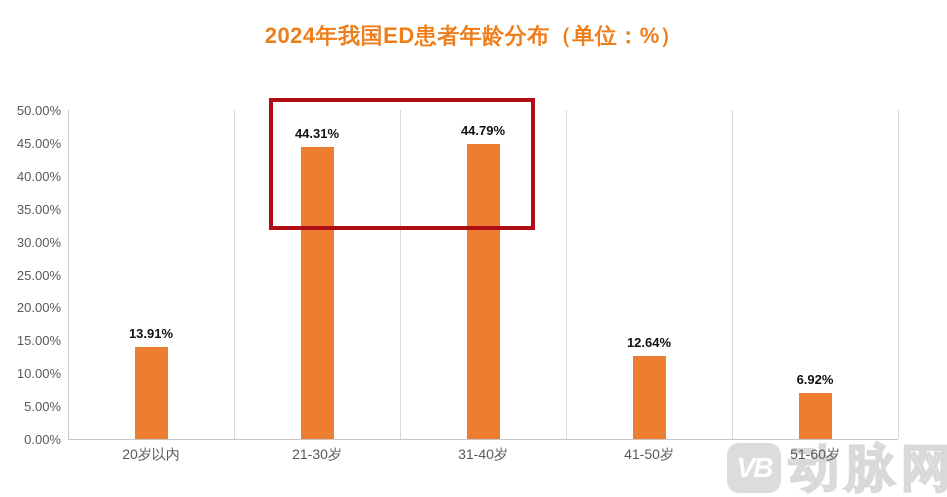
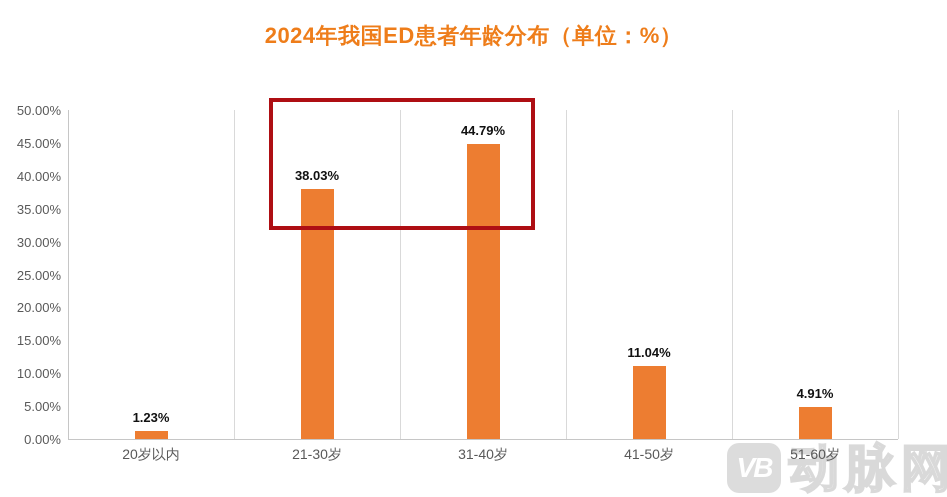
20岁以内: 13.91% -> 1.23%
21-30岁: 44.31% -> 38.03%
41-50岁: 12.64% -> 11.04%
51-60岁: 6.92% -> 4.91%
